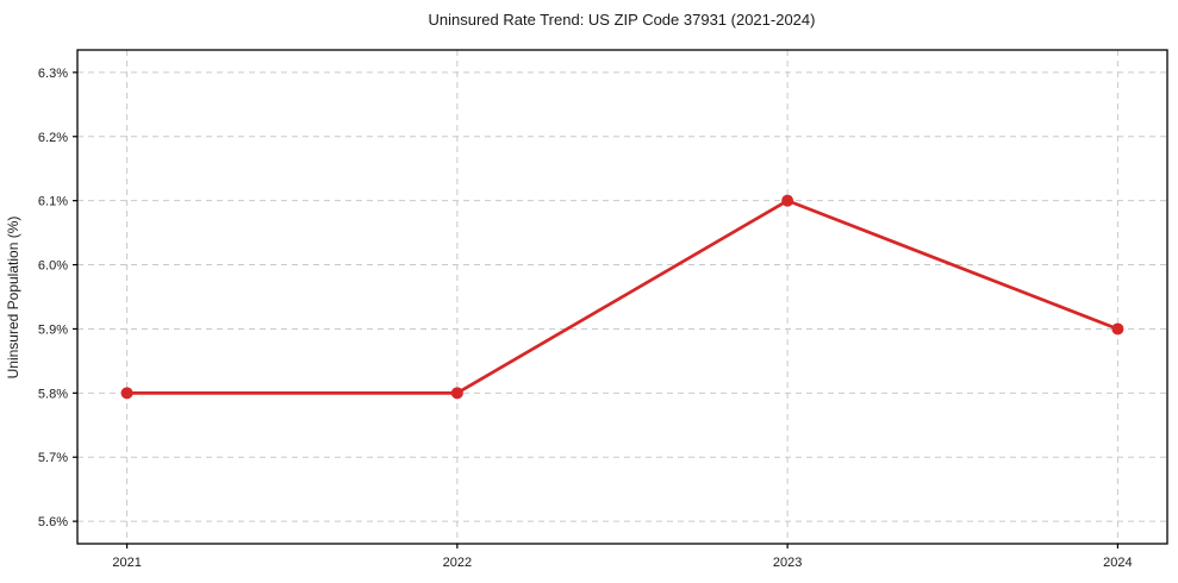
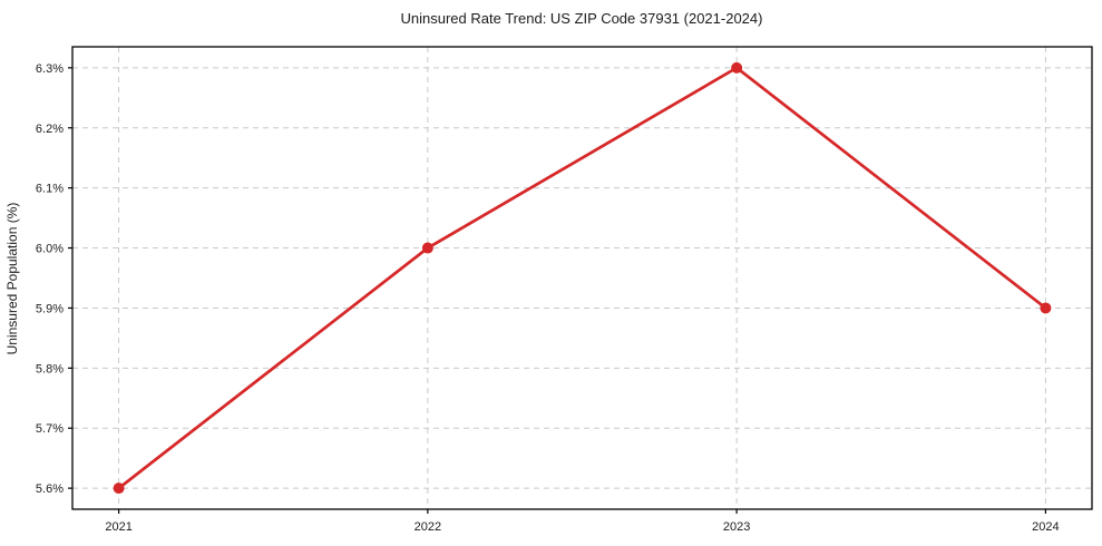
2021: 5.8% -> 5.6%
2022: 5.8% -> 6.0%
2023: 6.1% -> 6.3%
